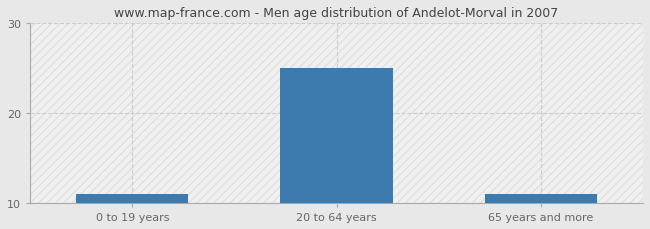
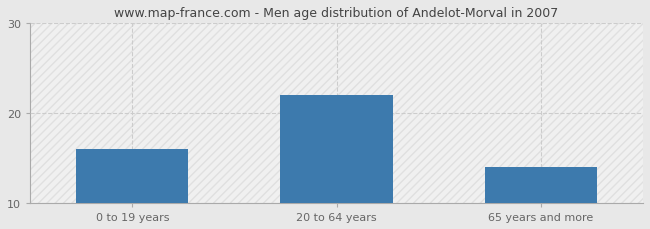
0 to 19 years: 11 -> 16
20 to 64 years: 25 -> 22
65 years and more: 11 -> 14
